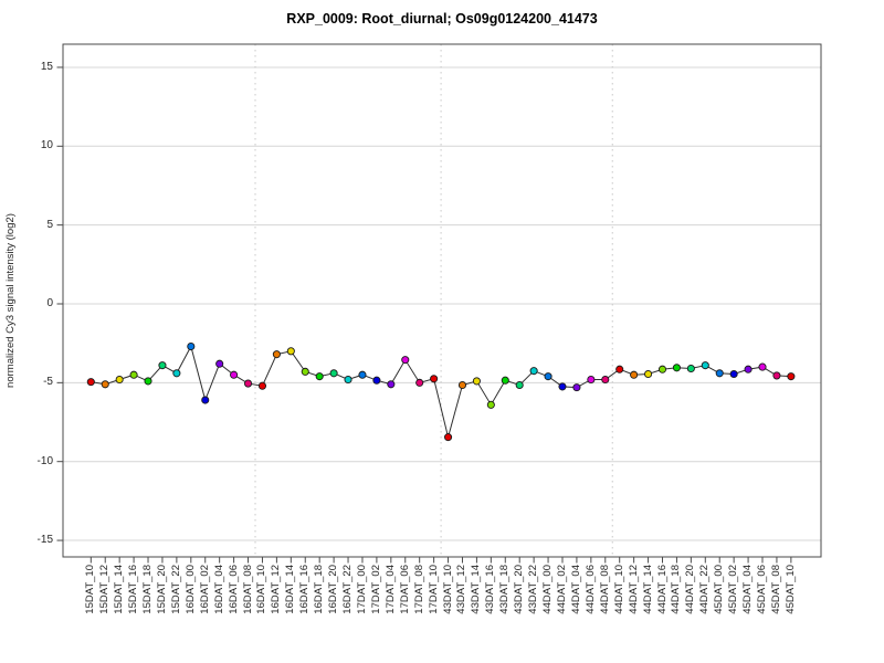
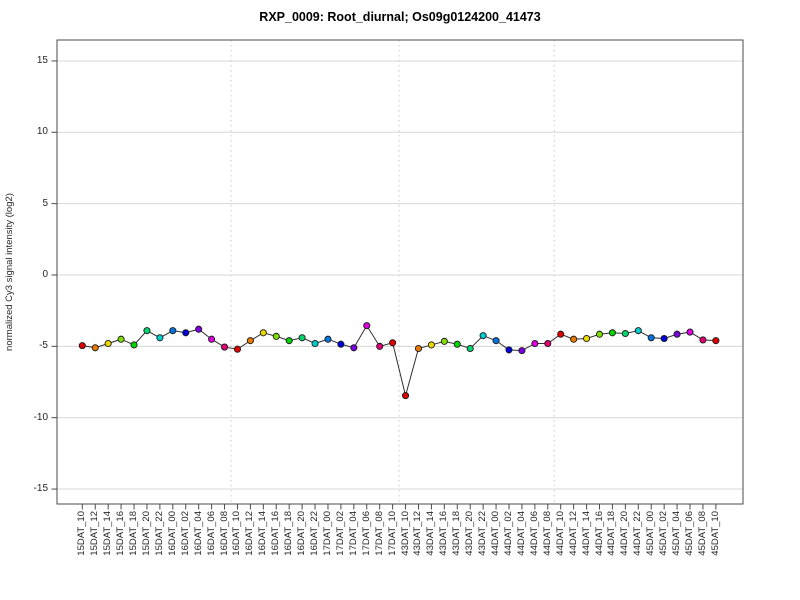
16DAT_00: -2.7 -> -3.9
16DAT_02: -6.1 -> -4.0
16DAT_12: -3.2 -> -4.6
16DAT_14: -3.0 -> -4.0
43DAT_16: -6.4 -> -4.7
